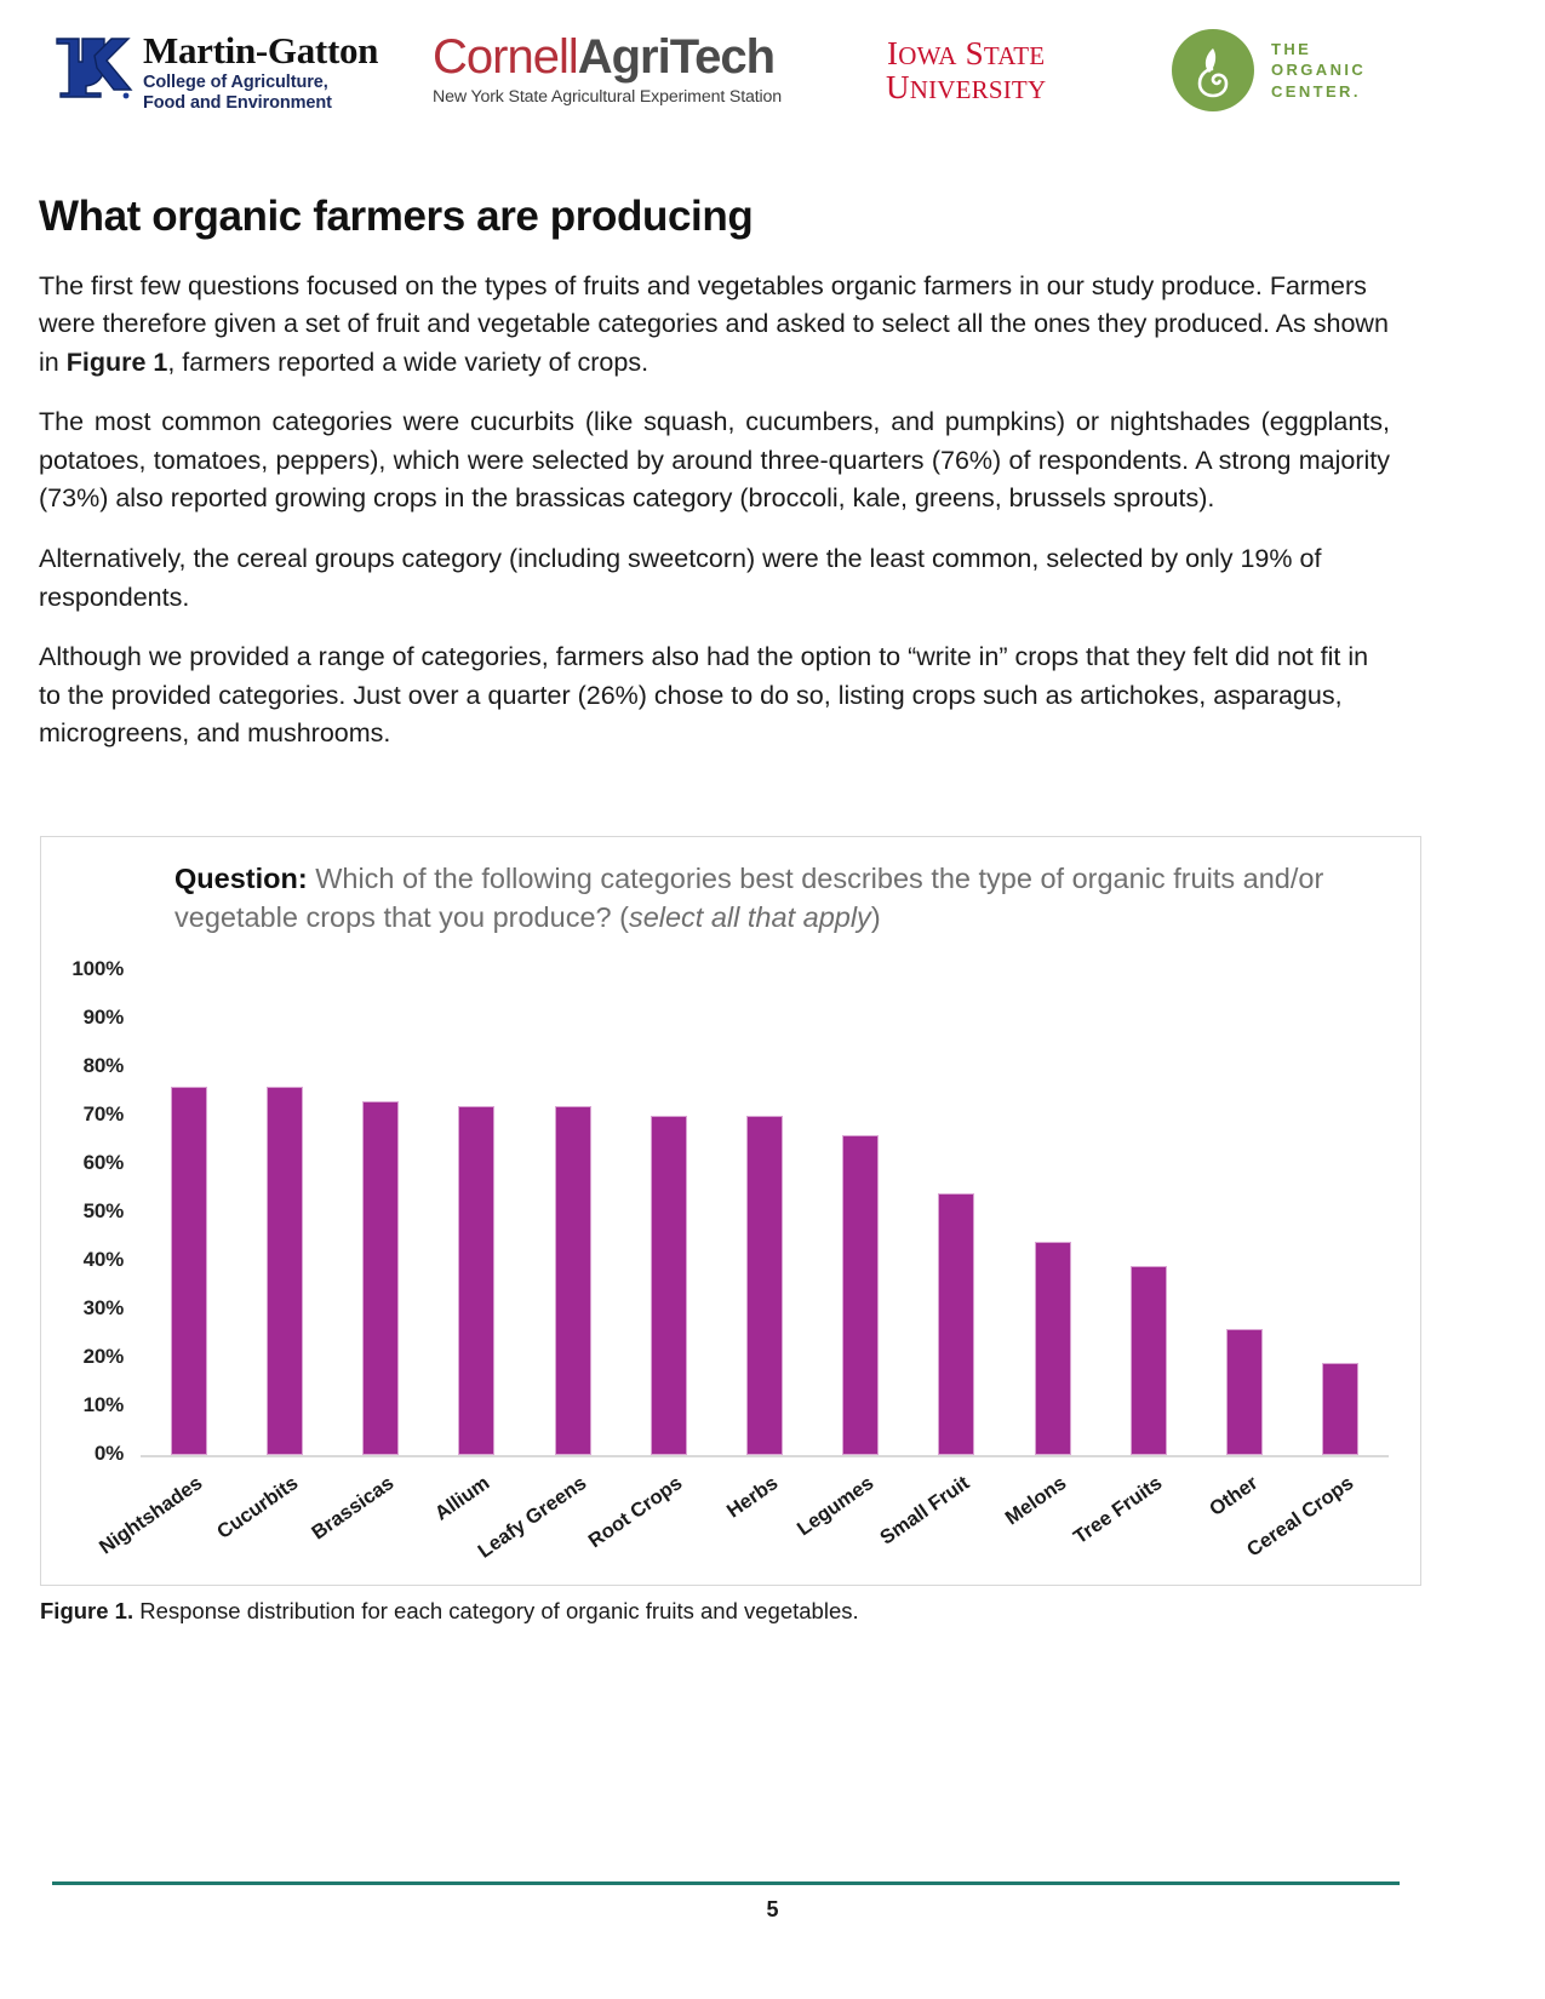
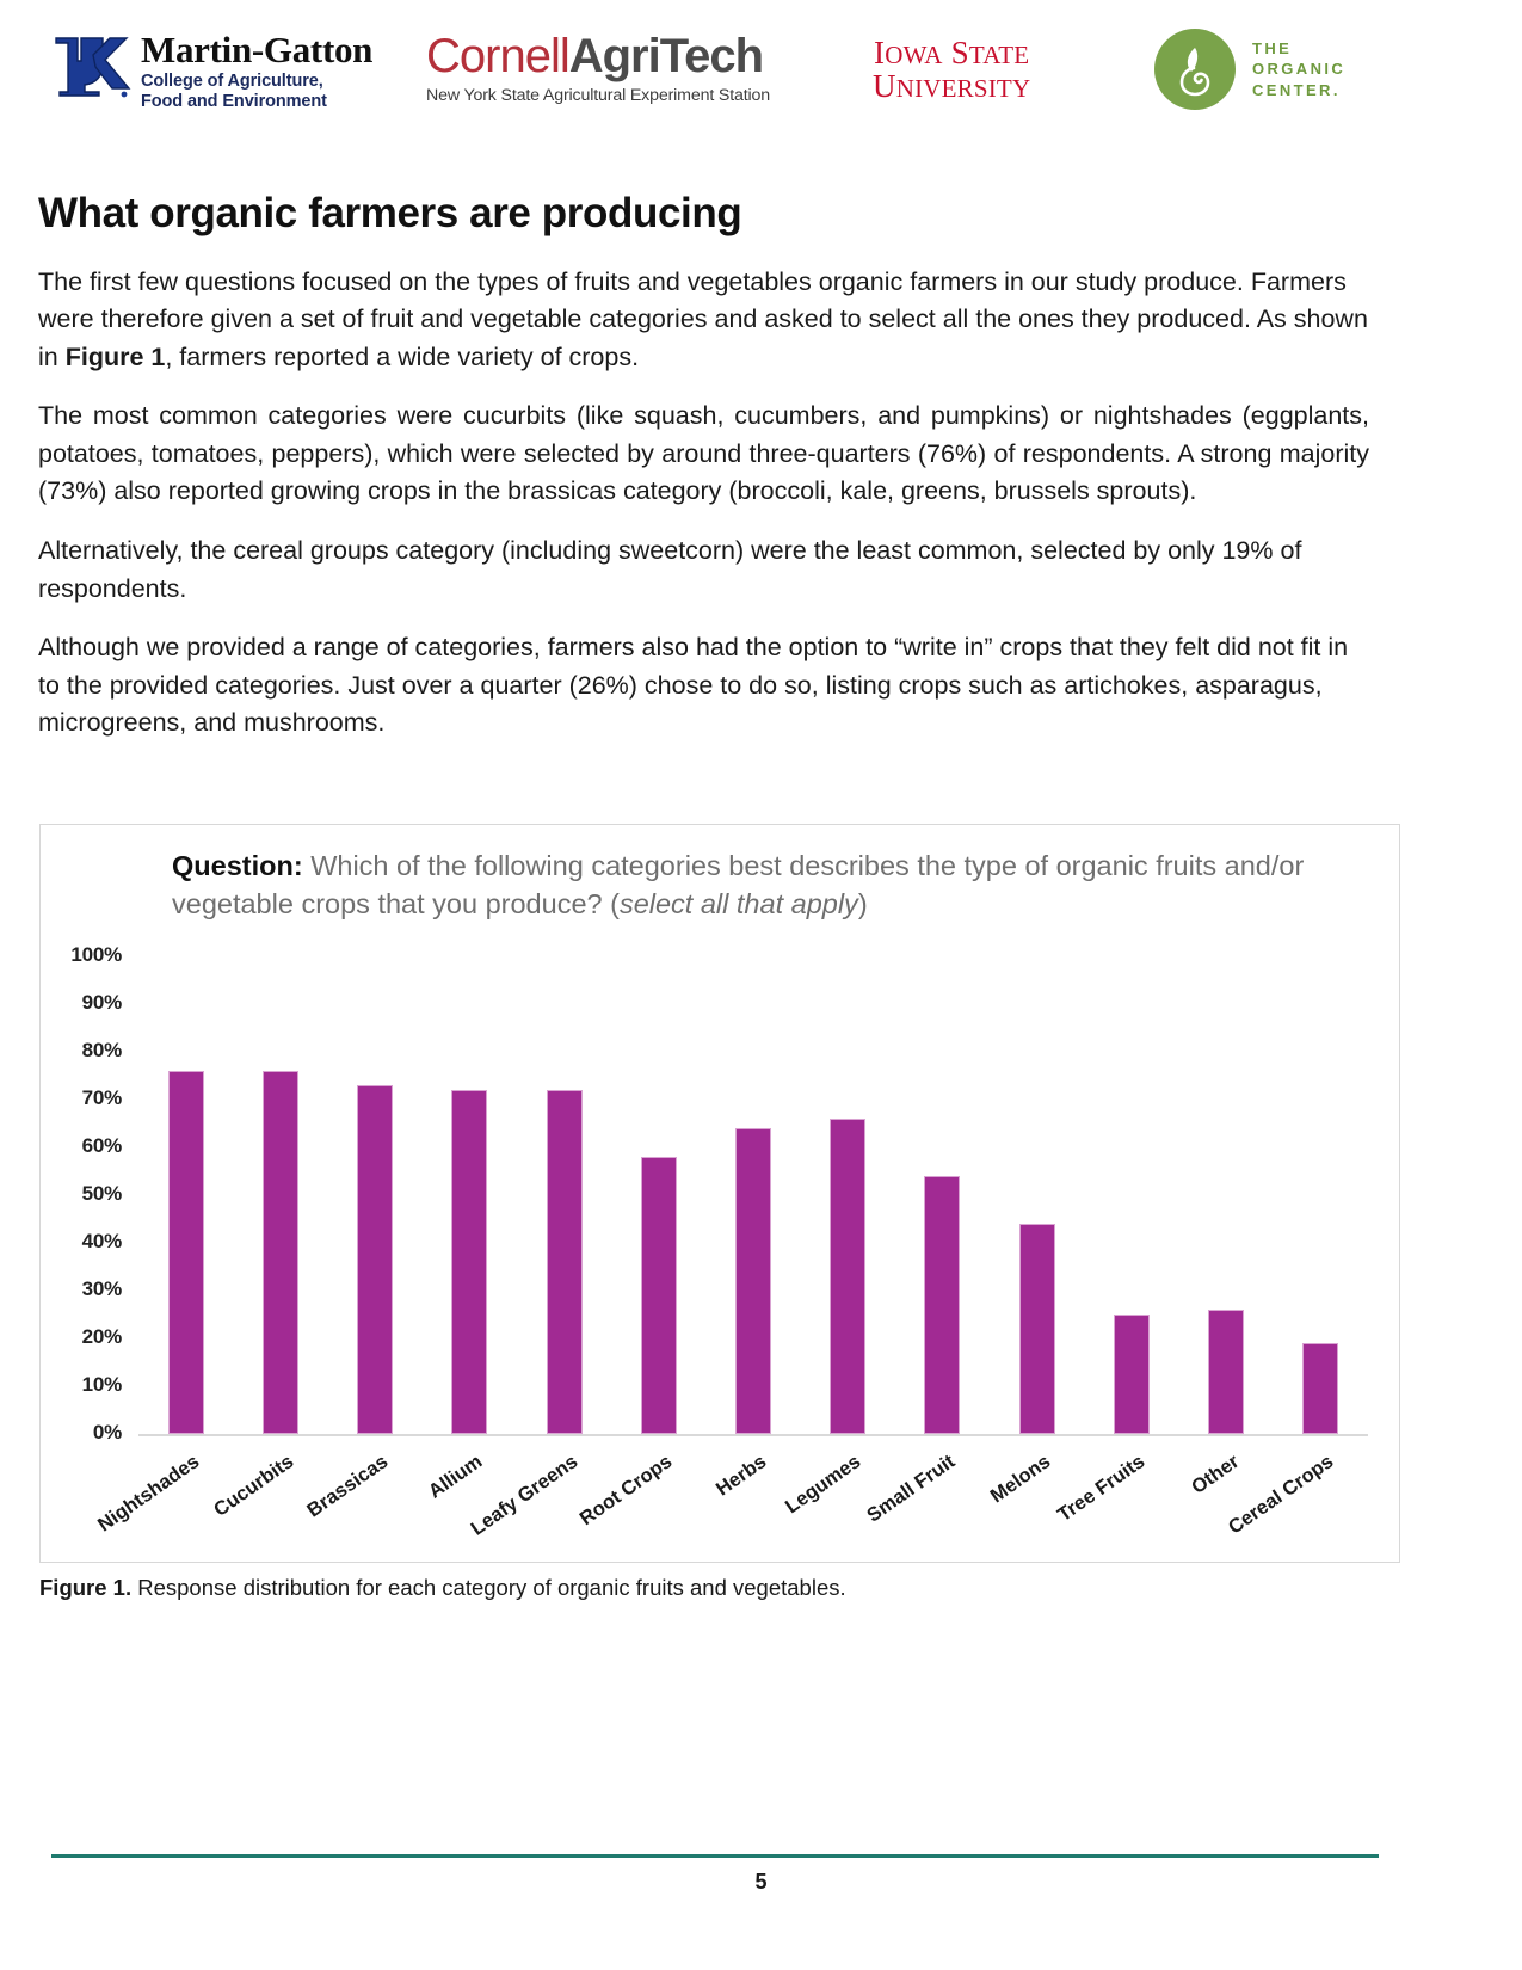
Root Crops: 70% -> 58%
Herbs: 70% -> 64%
Tree Fruits: 39% -> 25%
